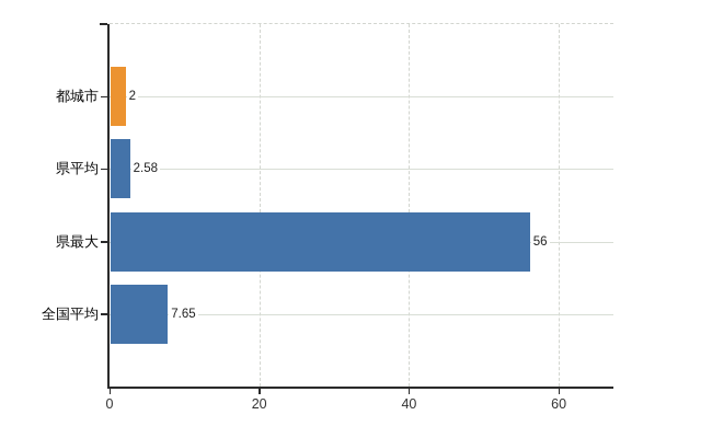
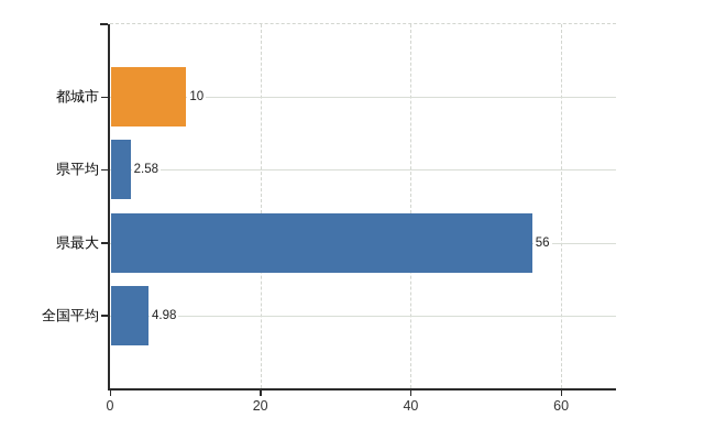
都城市: 2 -> 10
全国平均: 7.65 -> 4.98
